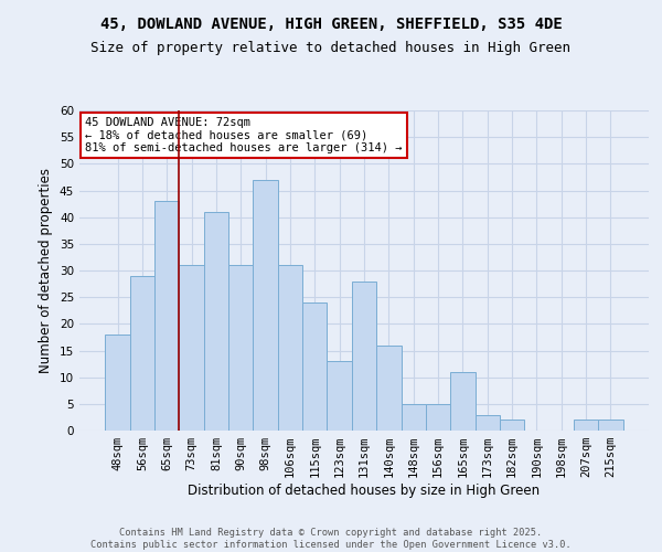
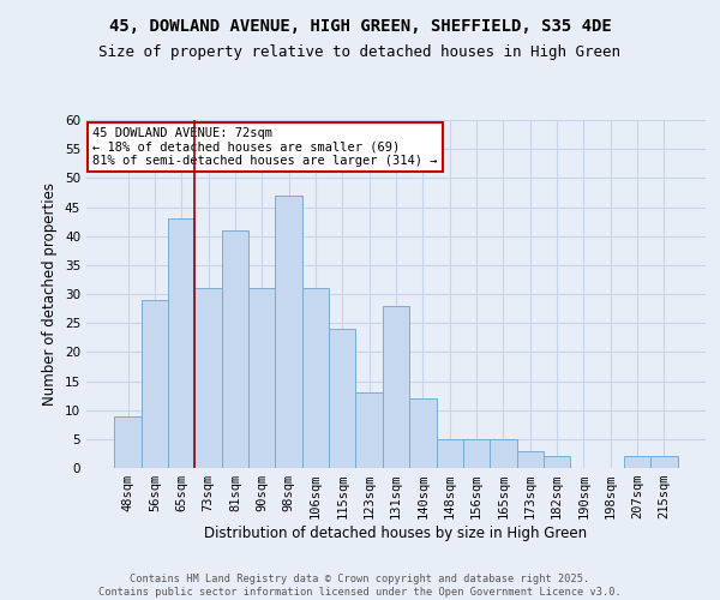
48sqm: 18 -> 9
140sqm: 16 -> 12
165sqm: 11 -> 5
